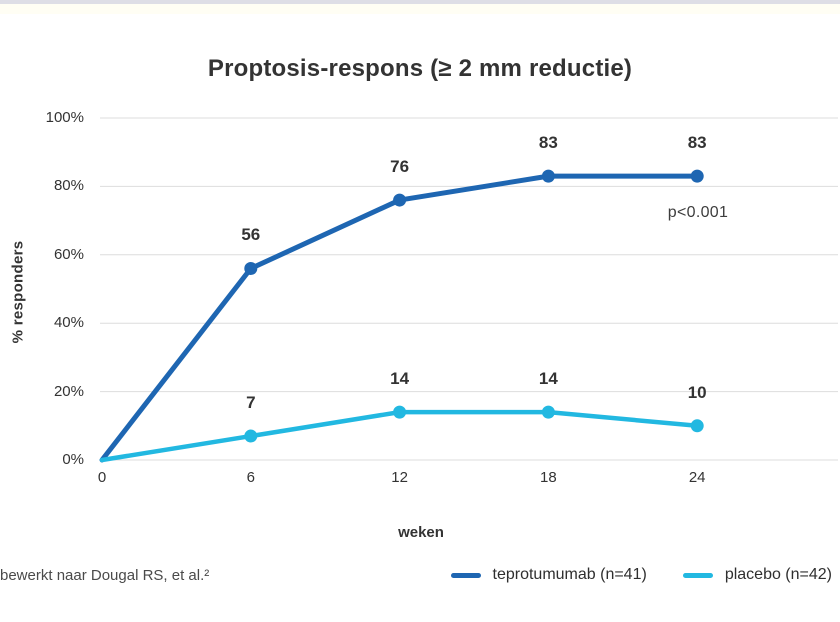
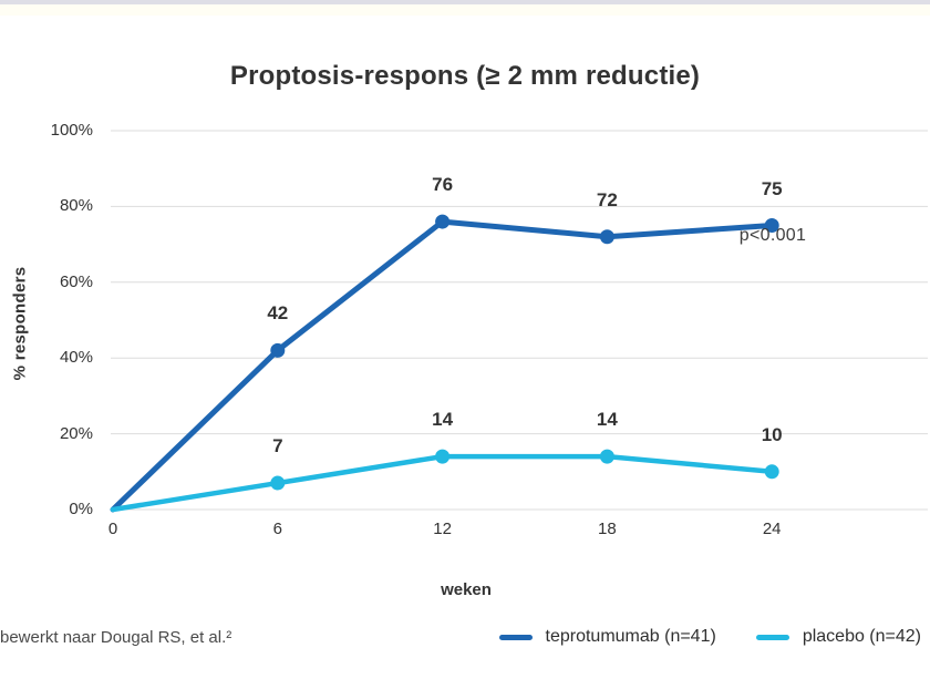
teprotumumab (n=41)/6: 56 -> 42
teprotumumab (n=41)/18: 83 -> 72
teprotumumab (n=41)/24: 83 -> 75
